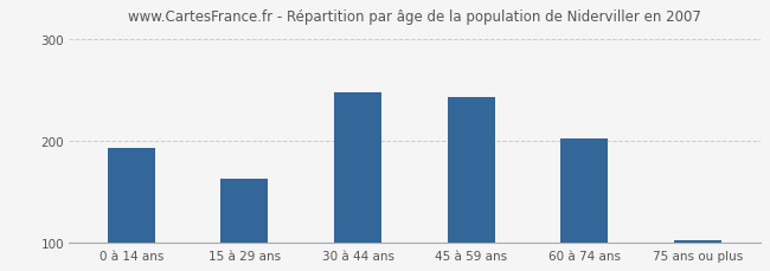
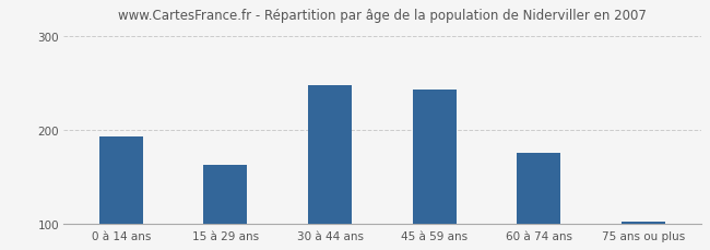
60 à 74 ans: 202 -> 176
